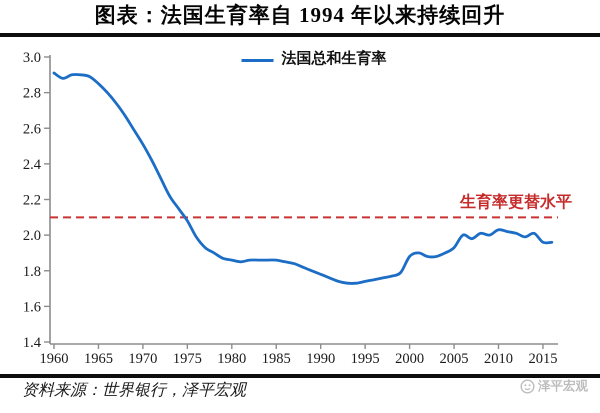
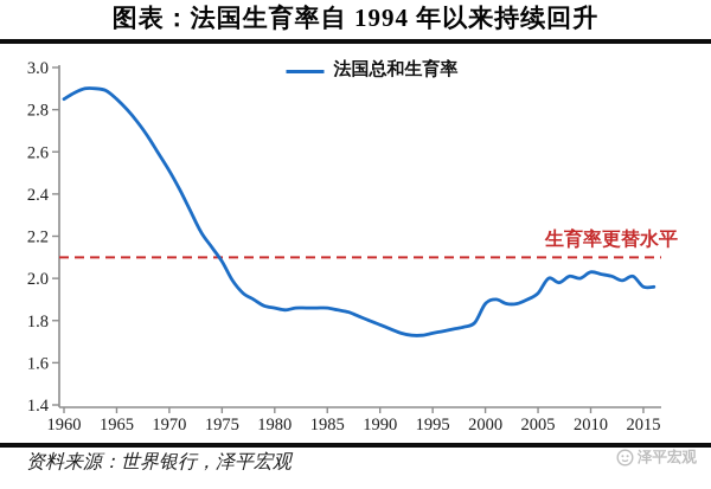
1960: 2.91 -> 2.85
